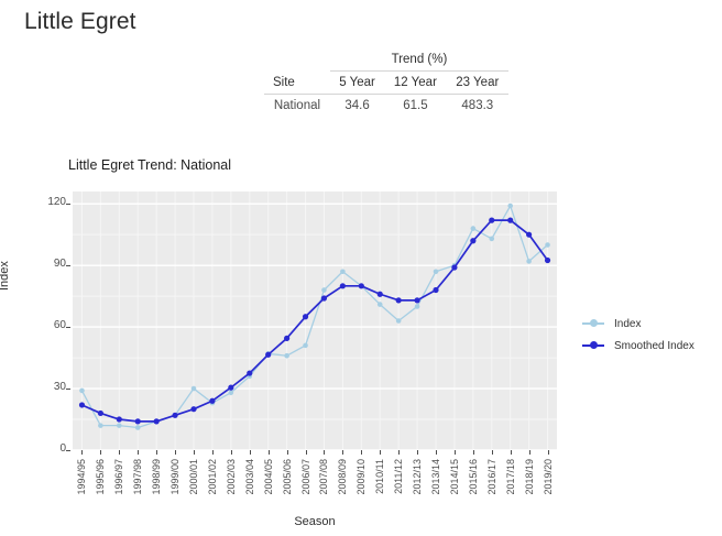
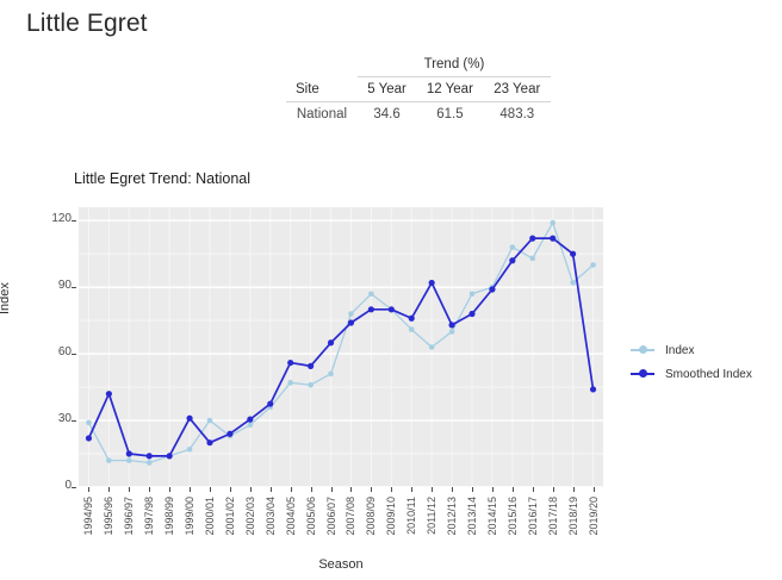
Smoothed Index/1995/96: 18 -> 42
Smoothed Index/1999/00: 17 -> 31
Smoothed Index/2004/05: 46 -> 56
Smoothed Index/2011/12: 73 -> 92
Smoothed Index/2019/20: 92 -> 44
